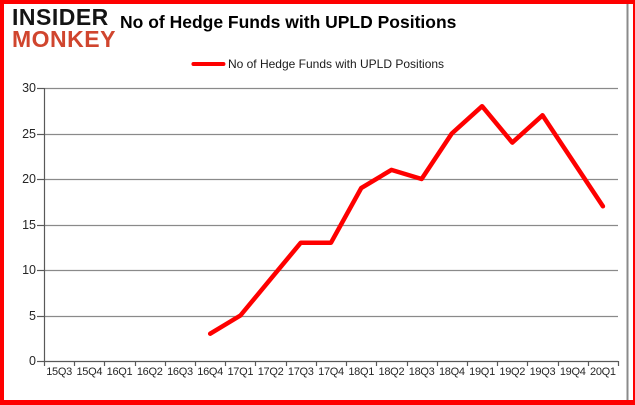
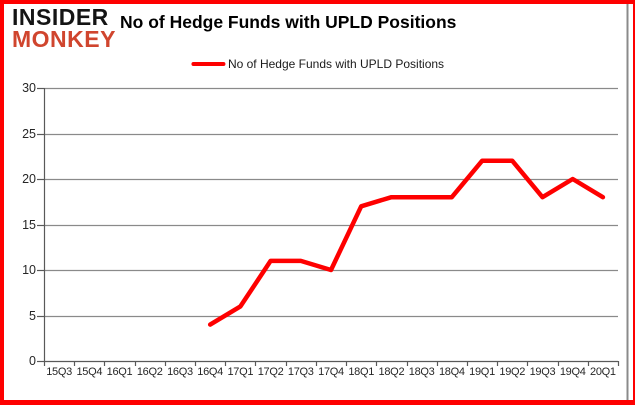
16Q4: 3 -> 4
17Q1: 5 -> 6
17Q2: 9 -> 11
17Q3: 13 -> 11
17Q4: 13 -> 10
18Q1: 19 -> 17
18Q2: 21 -> 18
18Q3: 20 -> 18
18Q4: 25 -> 18
19Q1: 28 -> 22
19Q2: 24 -> 22
19Q3: 27 -> 18
19Q4: 22 -> 20
20Q1: 17 -> 18
